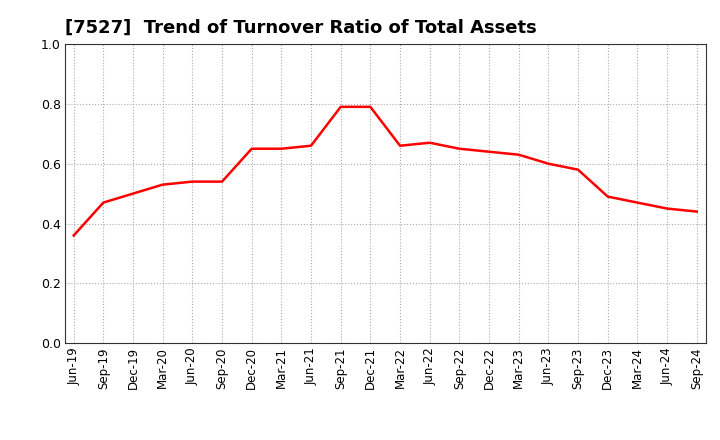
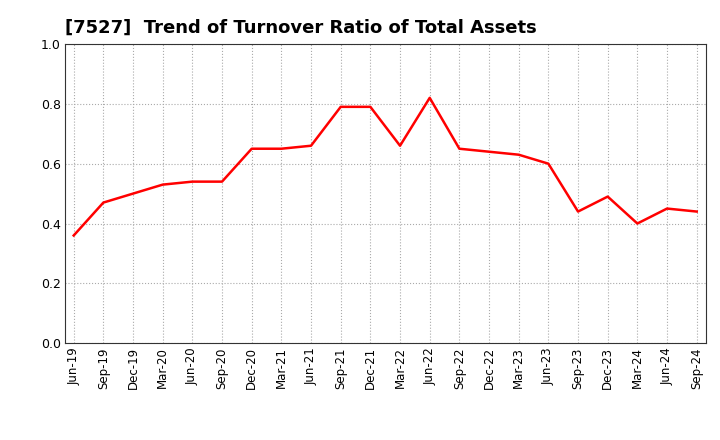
Jun-22: 0.67 -> 0.82
Sep-23: 0.58 -> 0.44
Mar-24: 0.47 -> 0.40
